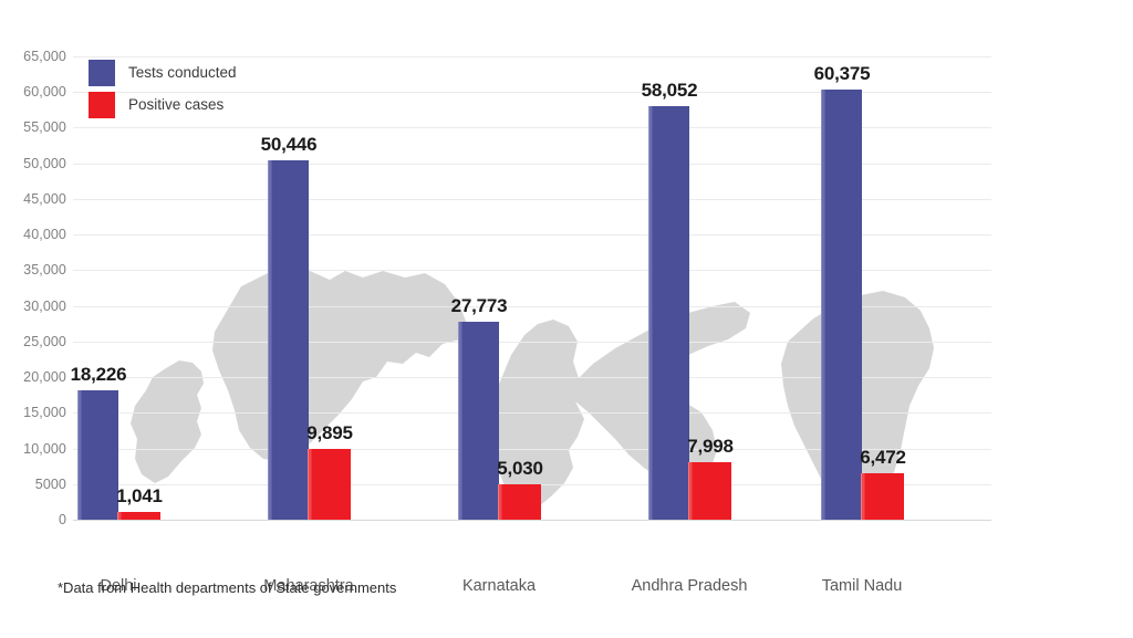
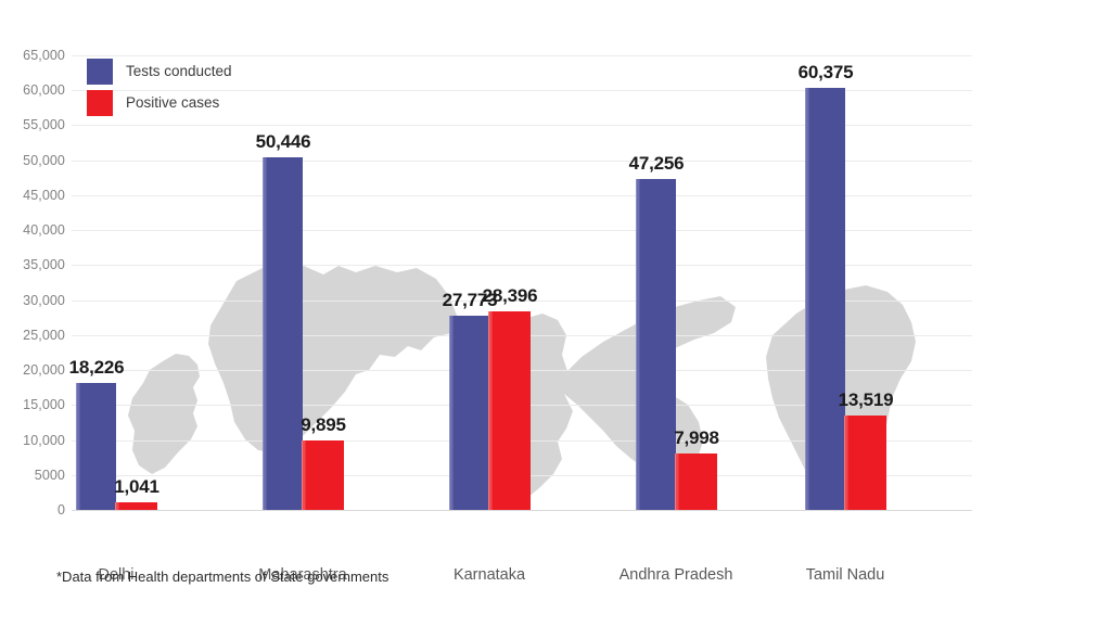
Positive cases/Karnataka: 5,030 -> 28,396
Tests conducted/Andhra Pradesh: 58,052 -> 47,256
Positive cases/Tamil Nadu: 6,472 -> 13,519
